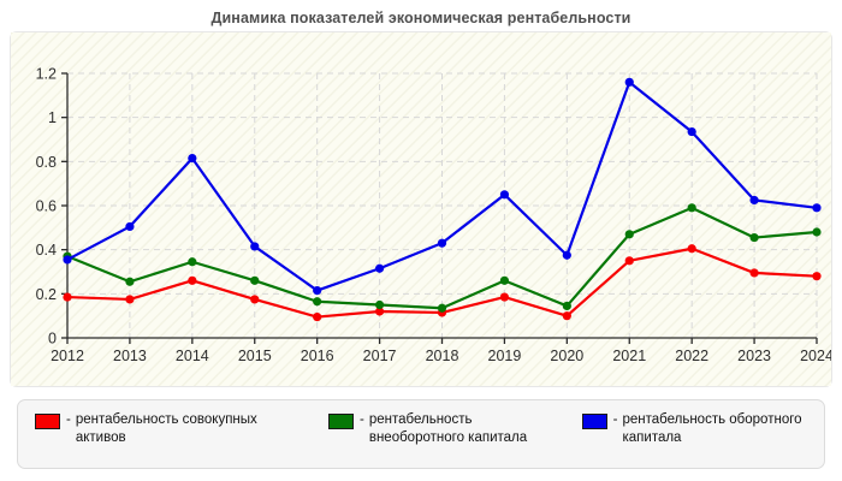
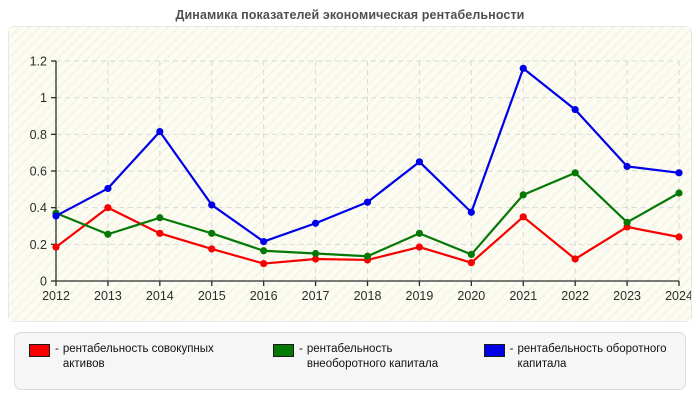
рентабельность совокупных активов/2013: 0.17 -> 0.40
рентабельность совокупных активов/2022: 0.41 -> 0.12
рентабельность внеоборотного капитала/2023: 0.46 -> 0.32
рентабельность совокупных активов/2024: 0.28 -> 0.24
